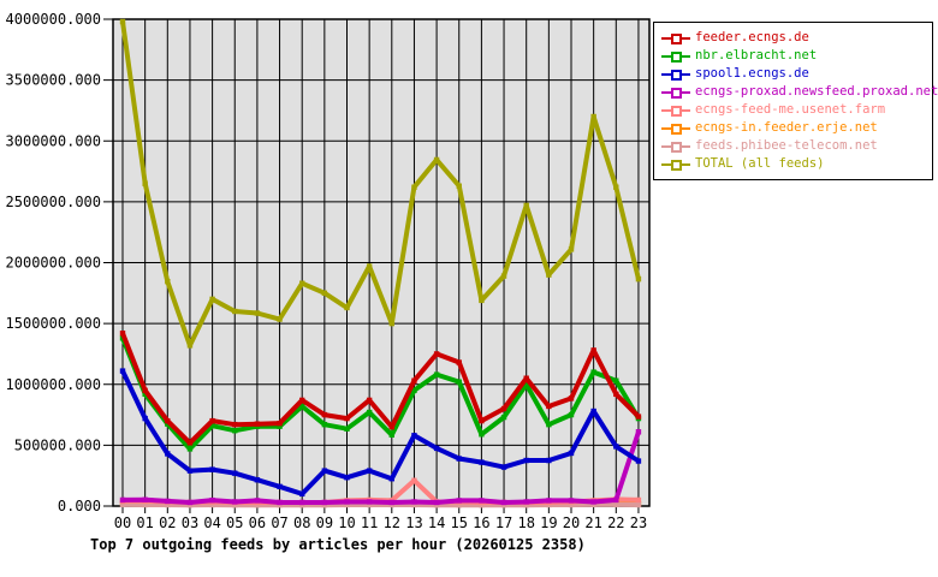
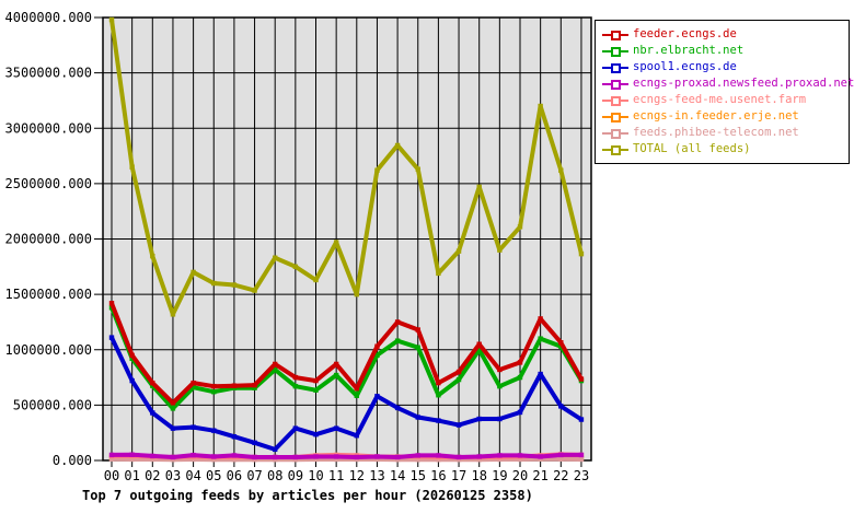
ecngs-feed-me.usenet.farm/13: 210000 -> 40000
feeder.ecngs.de/22: 920000 -> 1060000
ecngs-proxad.newsfeed.proxad.net/23: 610000 -> 50000
